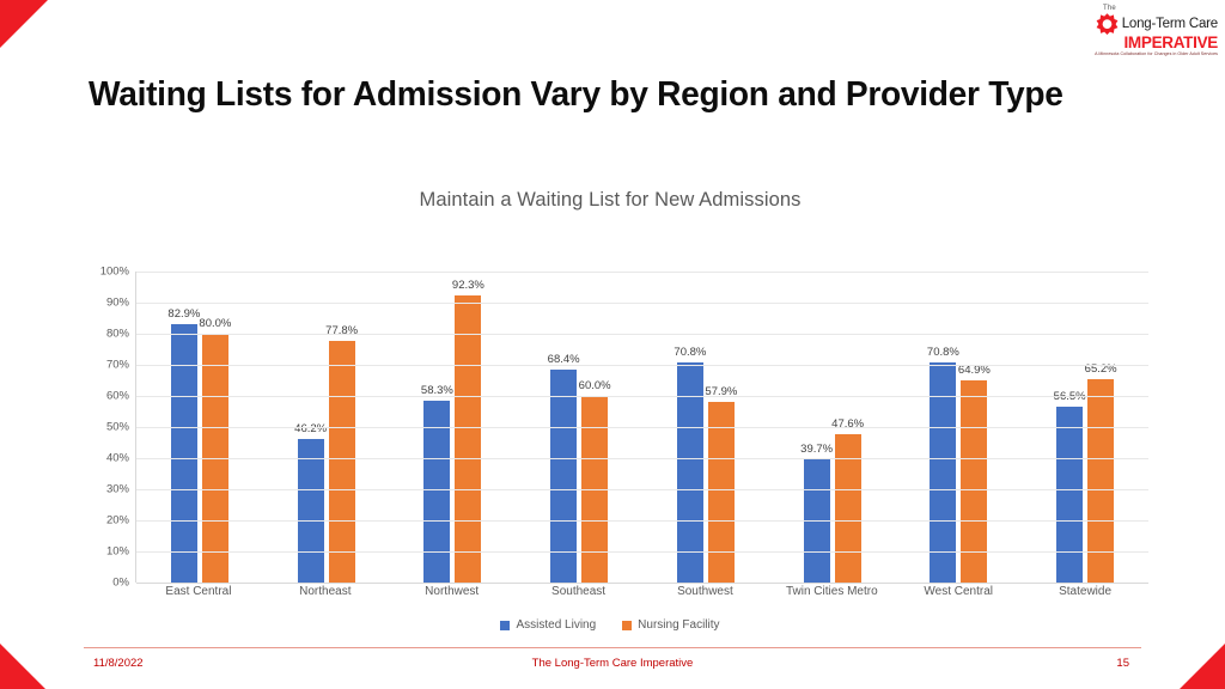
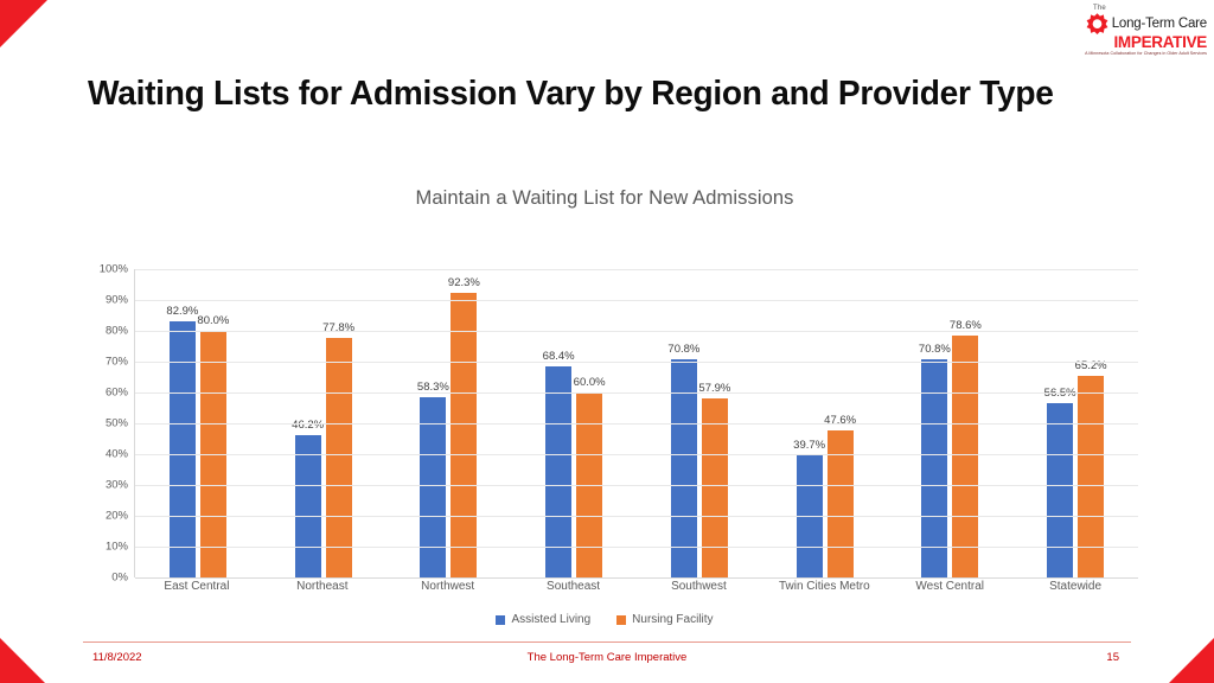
Nursing Facility/West Central: 64.9% -> 78.6%
